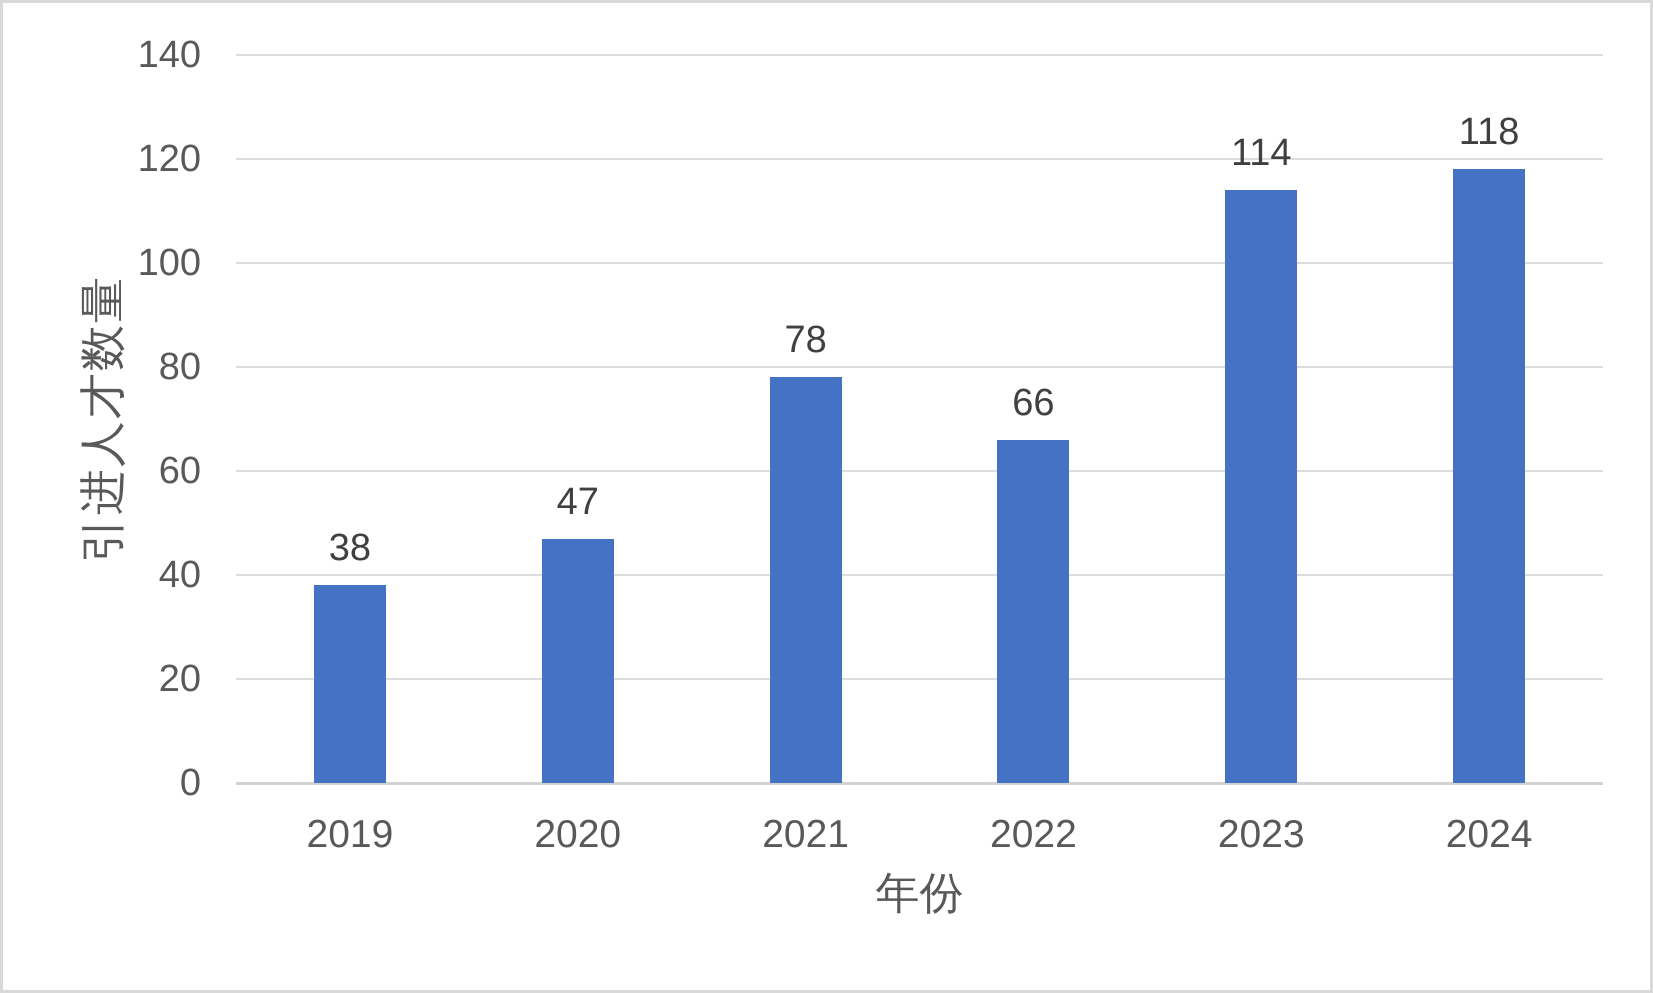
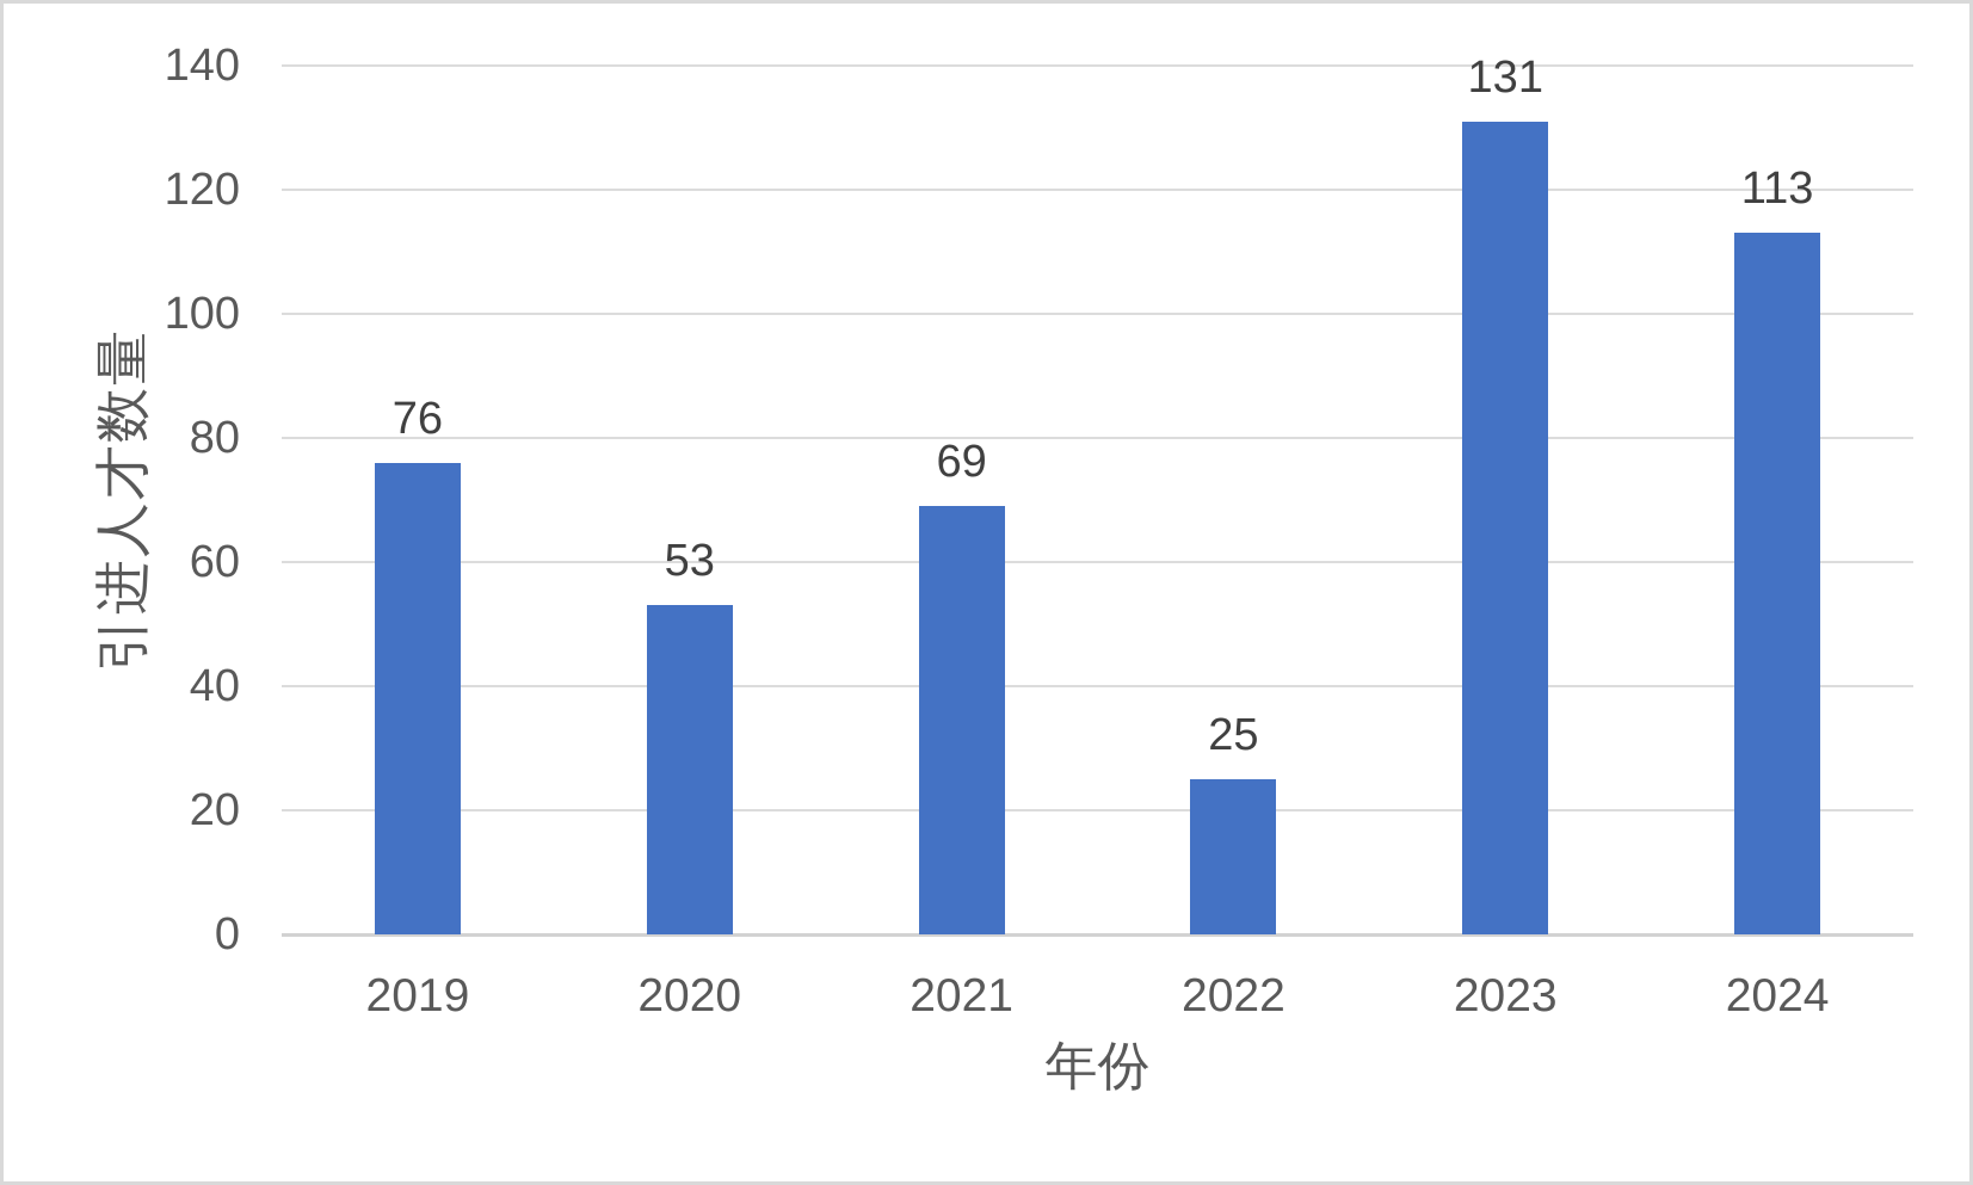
2019: 38 -> 76
2020: 47 -> 53
2021: 78 -> 69
2022: 66 -> 25
2023: 114 -> 131
2024: 118 -> 113
